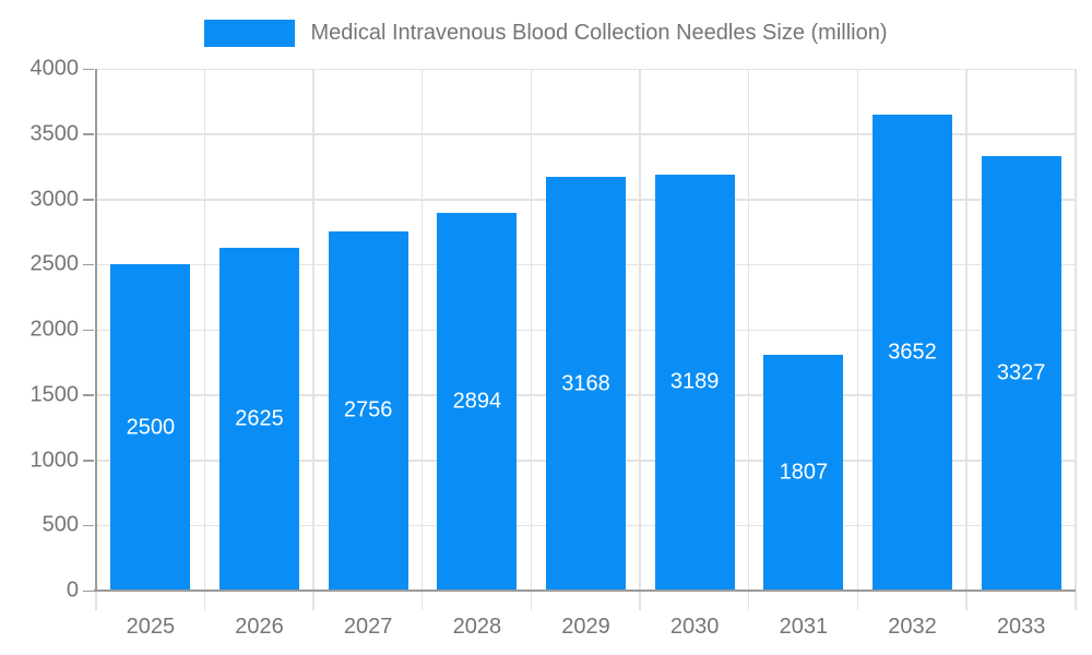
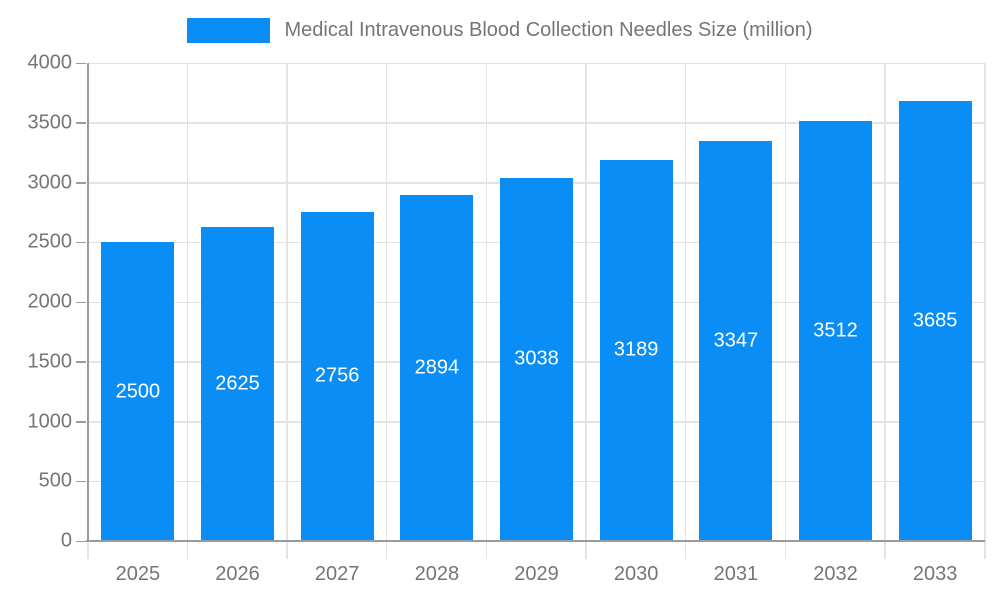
2029: 3168 -> 3038
2031: 1807 -> 3347
2032: 3652 -> 3512
2033: 3327 -> 3685
